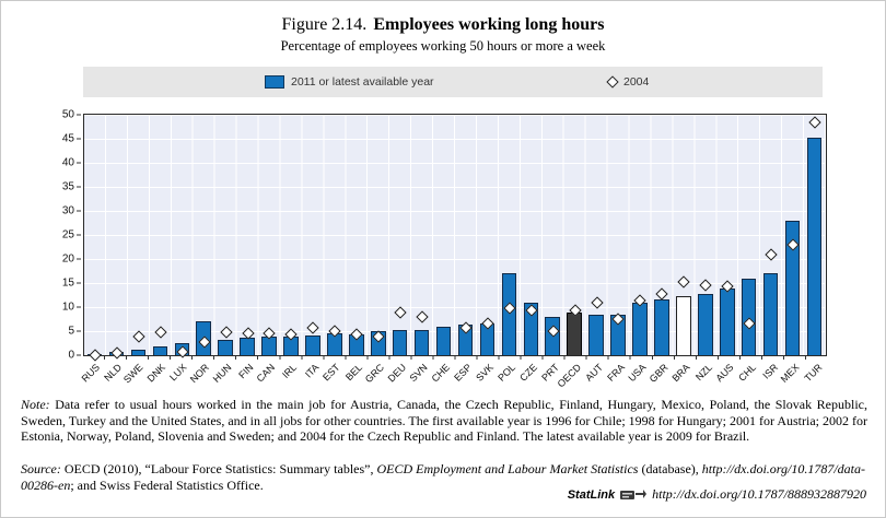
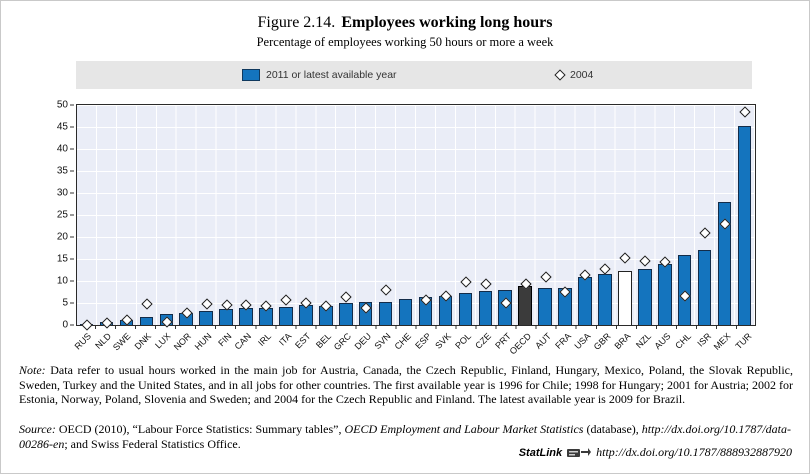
2004/SWE: 4 -> 1
2011 or latest available year/NOR: 7 -> 3
2004/GRC: 4 -> 7
2004/DEU: 9 -> 4
2011 or latest available year/POL: 17 -> 7
2011 or latest available year/CZE: 11 -> 8
